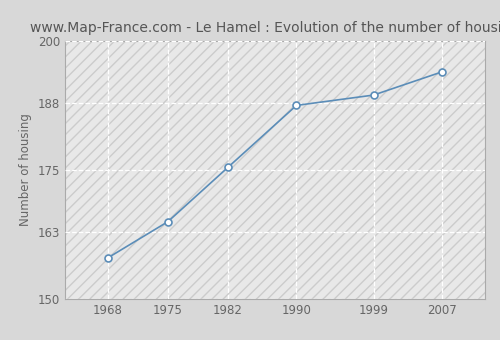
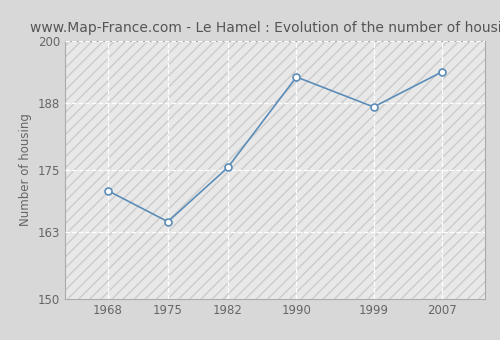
1968: 158.0 -> 171.0
1990: 187.5 -> 193.0
1999: 189.5 -> 187.2
